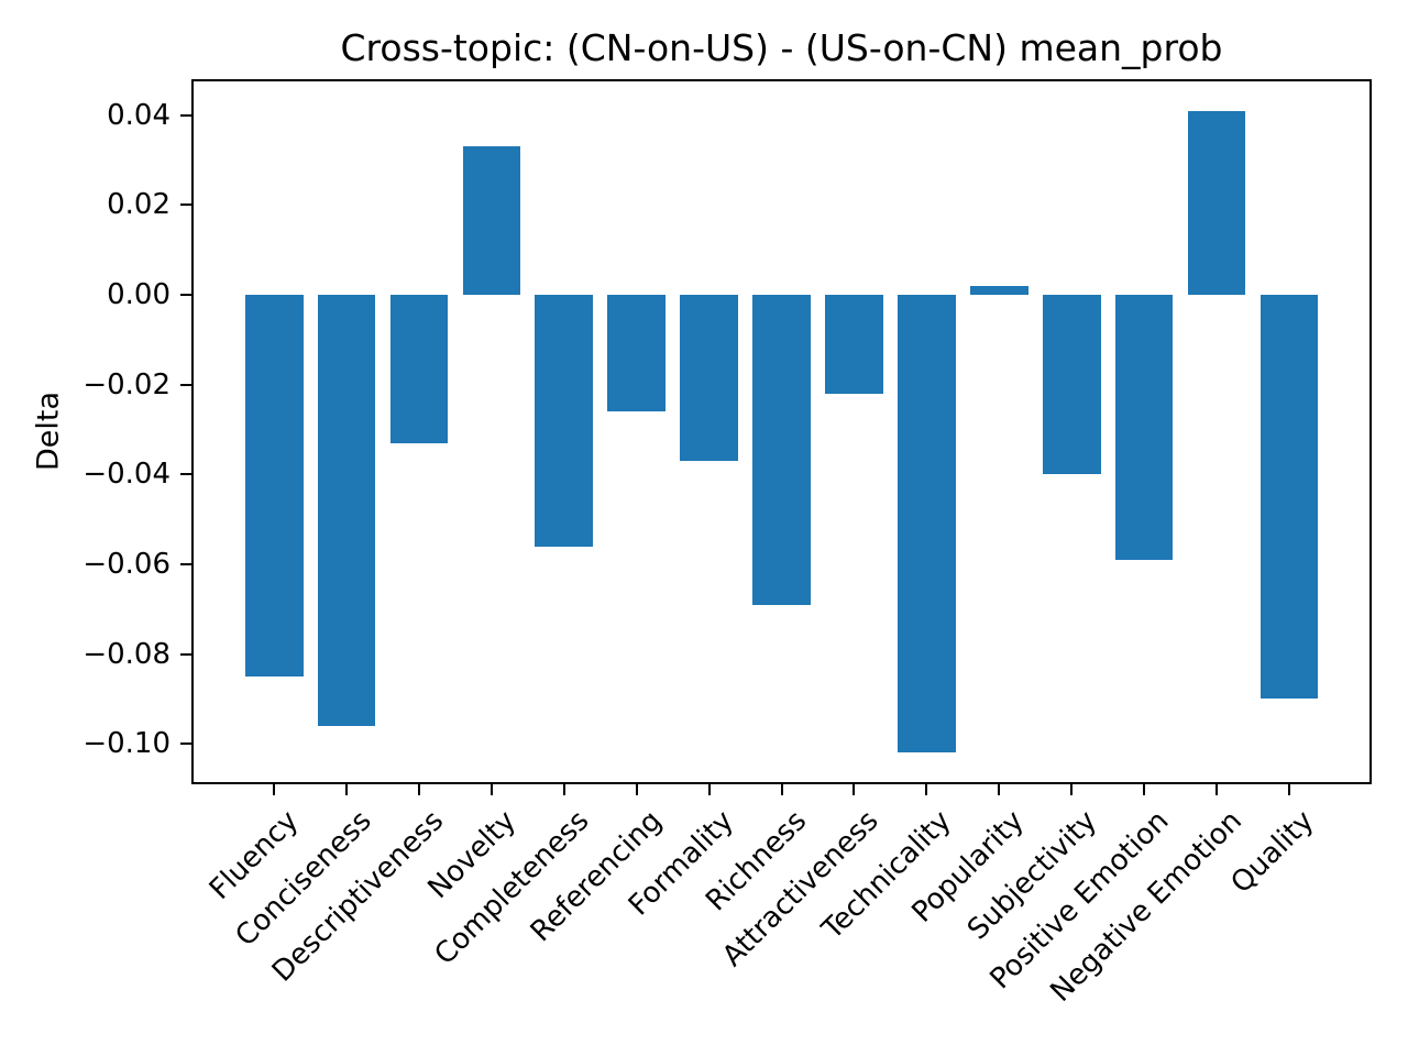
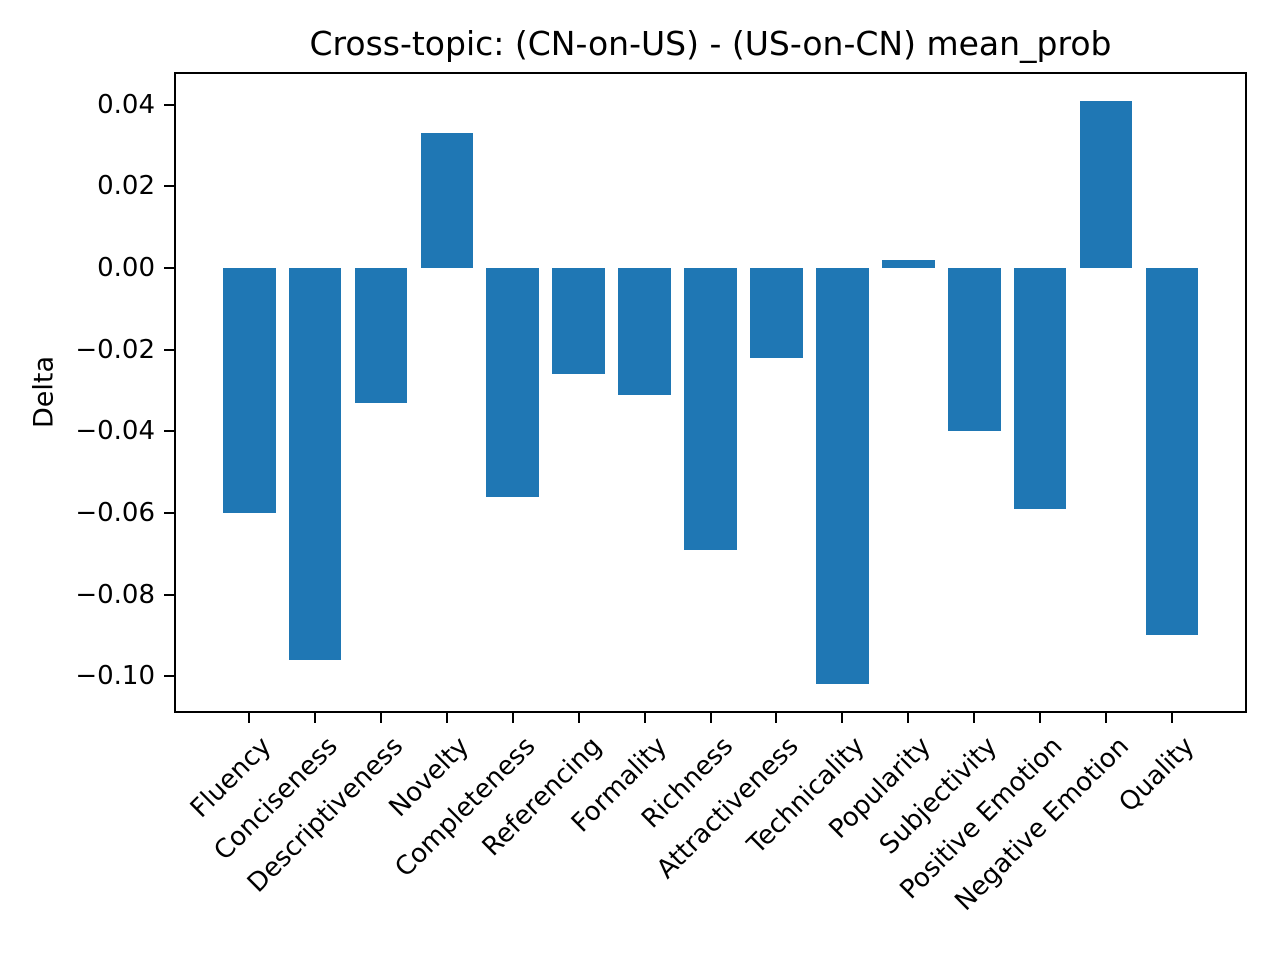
Fluency: -0.085 -> -0.060
Formality: -0.037 -> -0.031
